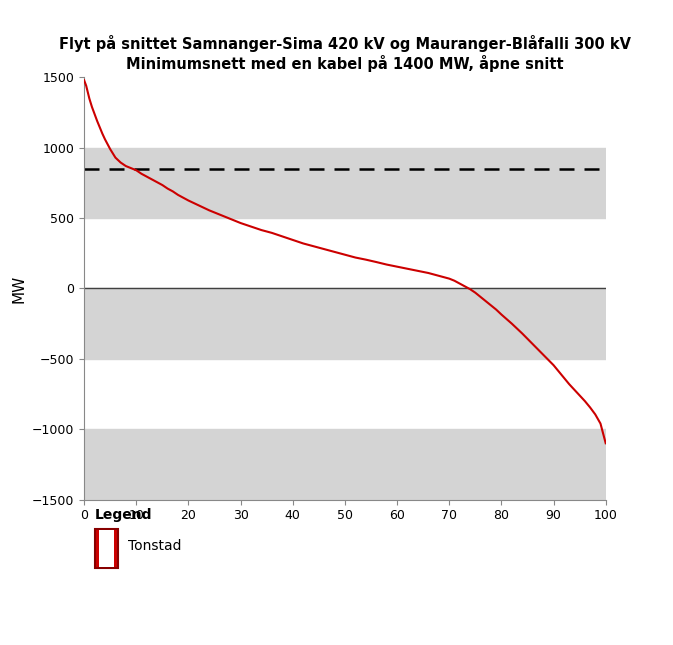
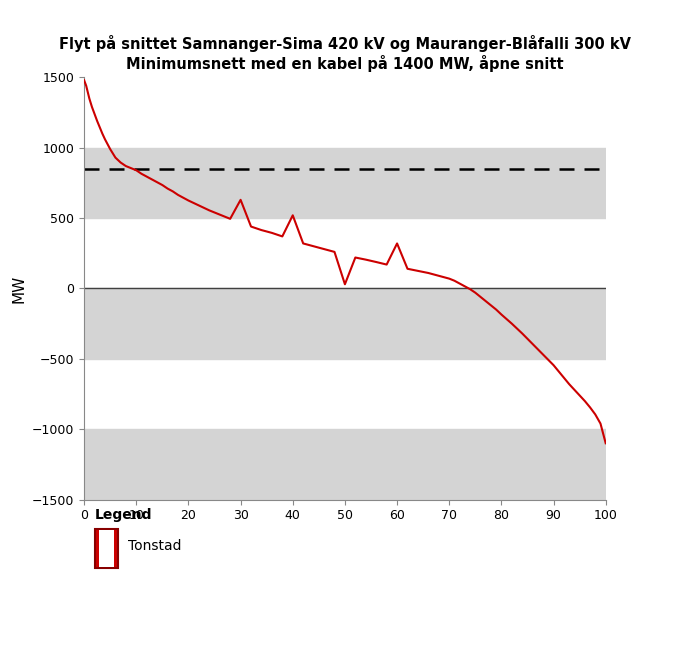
30: 460 -> 630
40: 340 -> 520
50: 240 -> 30
60: 160 -> 320
